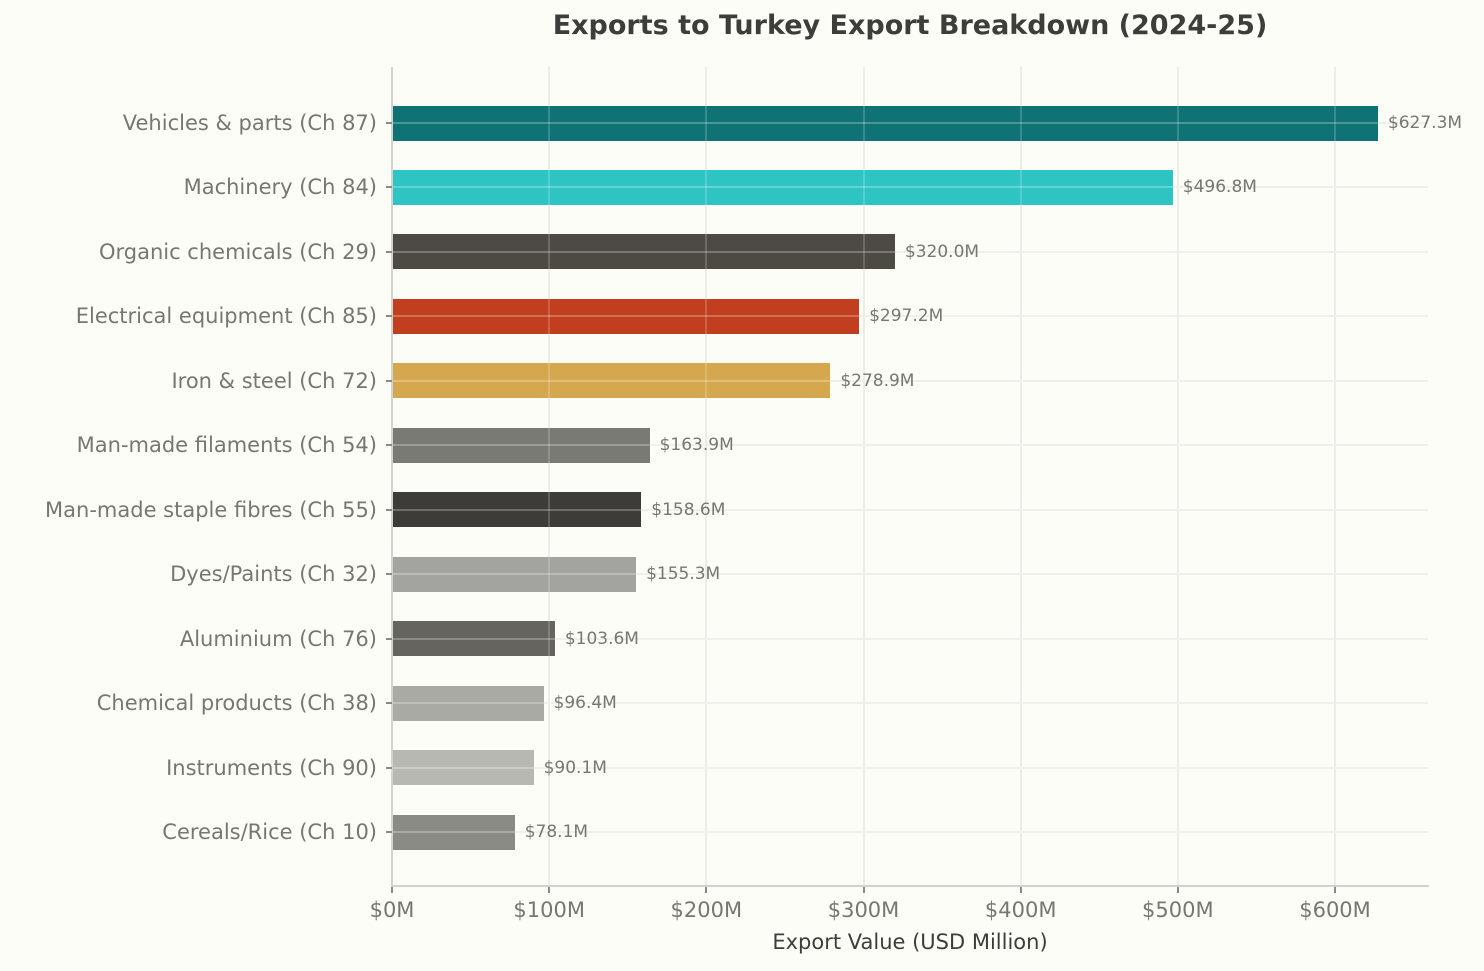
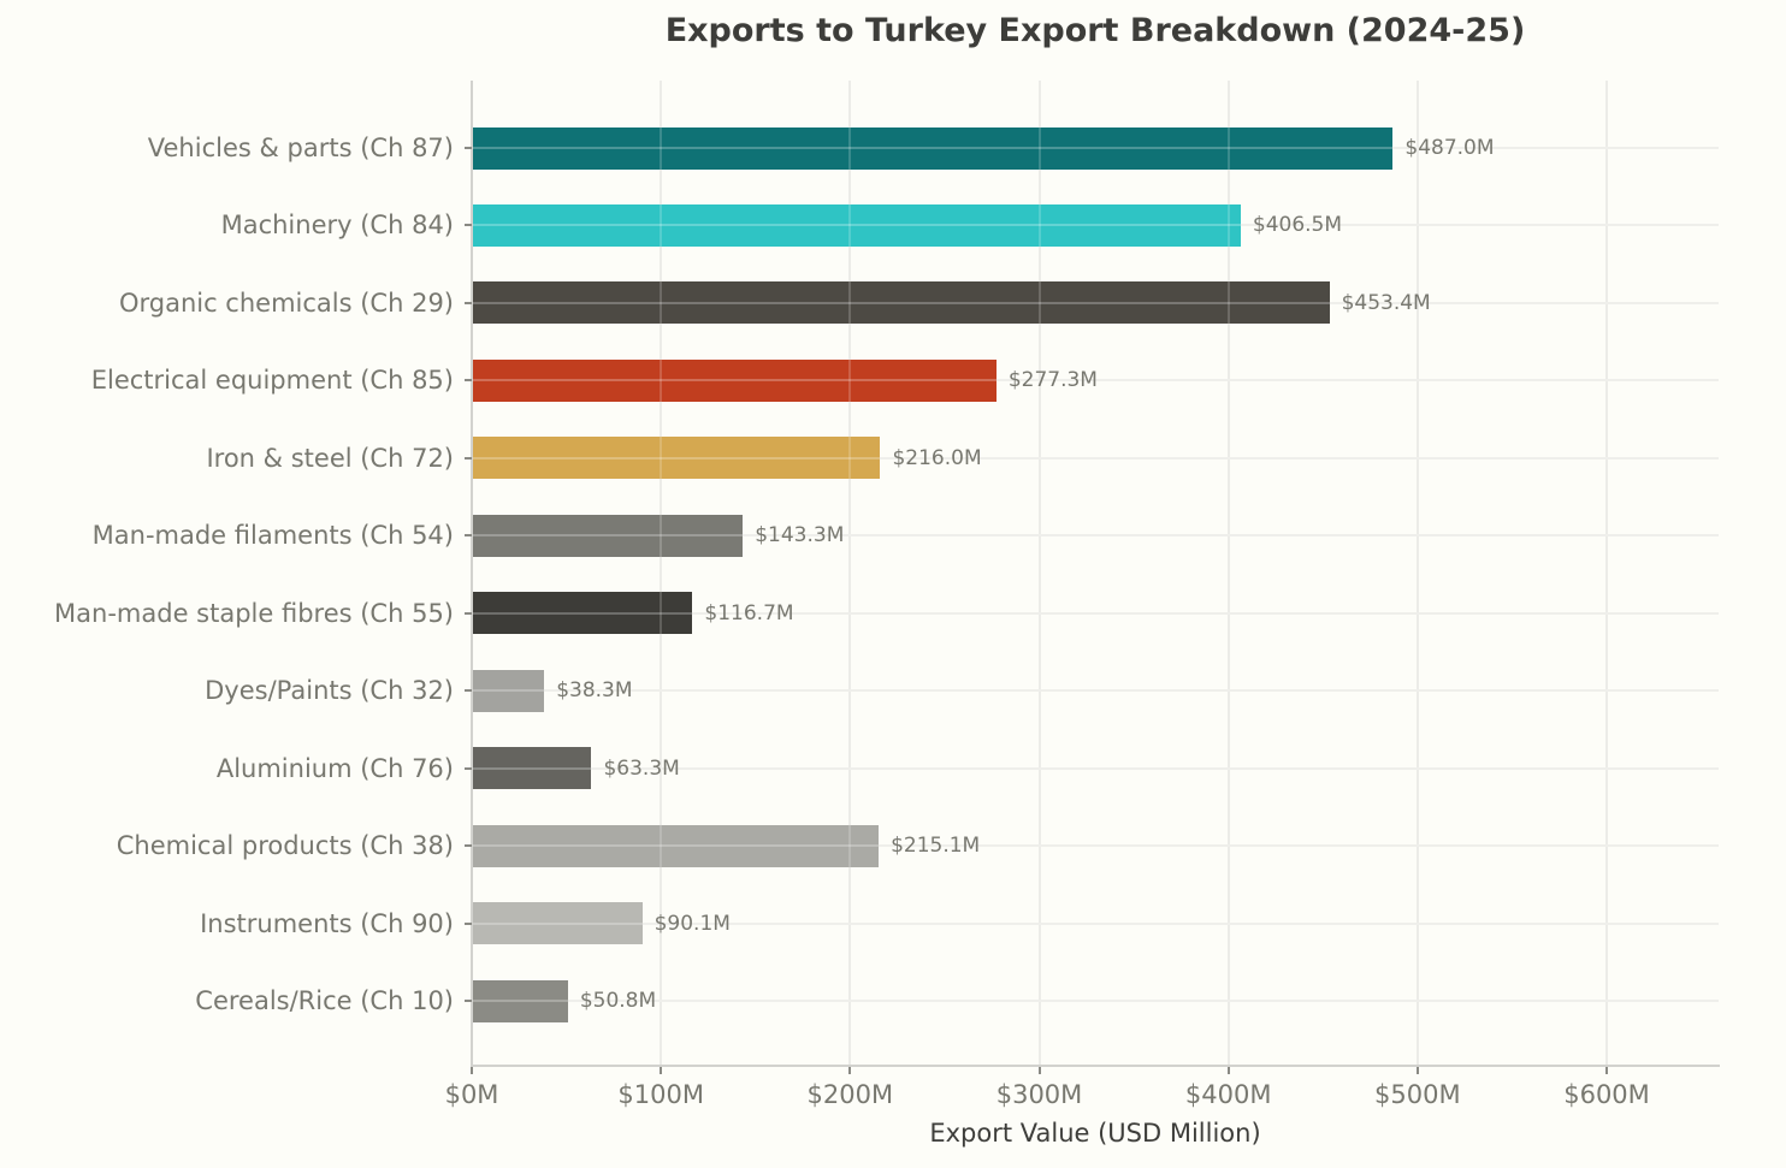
Vehicles & parts (Ch 87): $627.3M -> $487.0M
Machinery (Ch 84): $496.8M -> $406.5M
Organic chemicals (Ch 29): $320.0M -> $453.4M
Electrical equipment (Ch 85): $297.2M -> $277.3M
Iron & steel (Ch 72): $278.9M -> $216.0M
Man-made filaments (Ch 54): $163.9M -> $143.3M
Man-made staple fibres (Ch 55): $158.6M -> $116.7M
Dyes/Paints (Ch 32): $155.3M -> $38.3M
Aluminium (Ch 76): $103.6M -> $63.3M
Chemical products (Ch 38): $96.4M -> $215.1M
Cereals/Rice (Ch 10): $78.1M -> $50.8M
